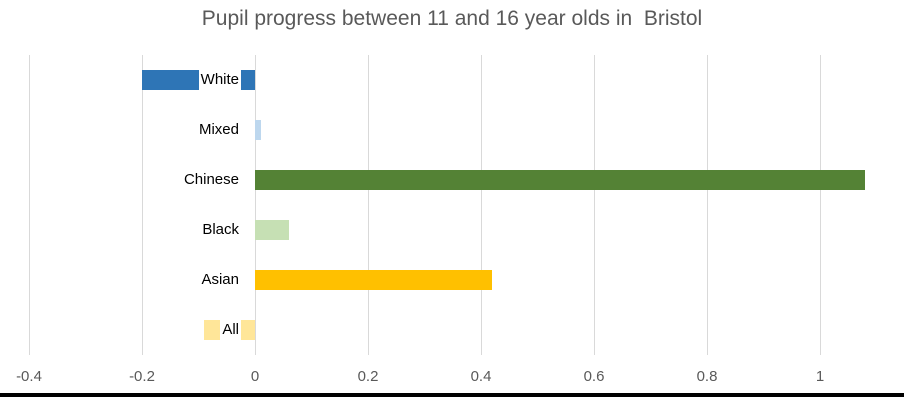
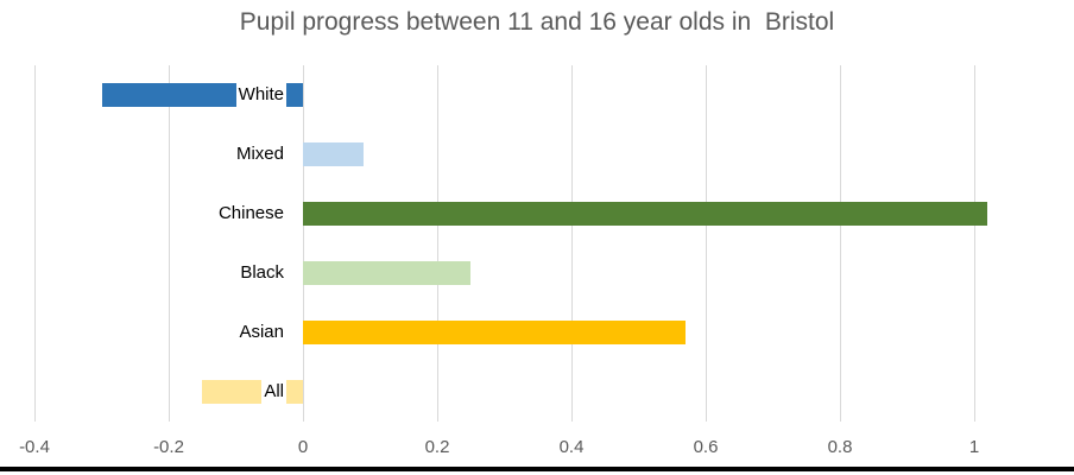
White: -0.20 -> -0.30
Mixed: 0.01 -> 0.09
Chinese: 1.08 -> 1.02
Black: 0.06 -> 0.25
Asian: 0.42 -> 0.57
All: -0.09 -> -0.15
